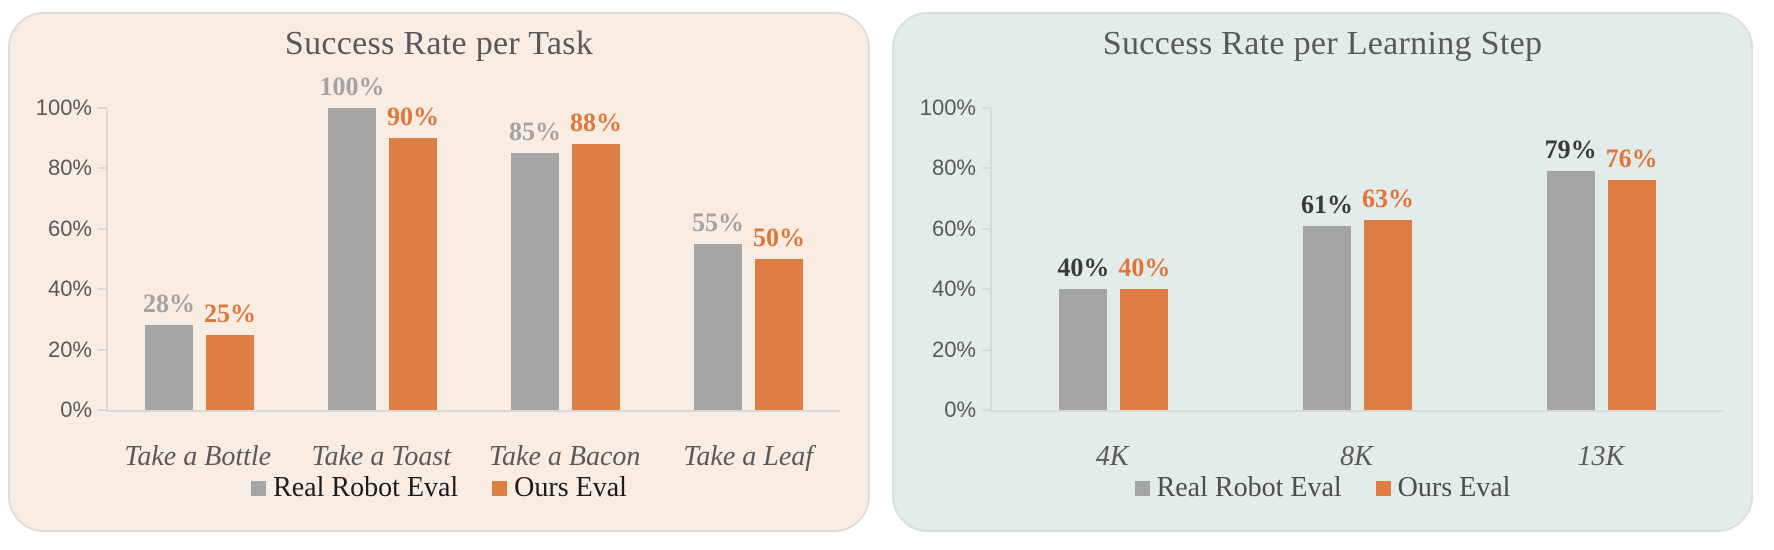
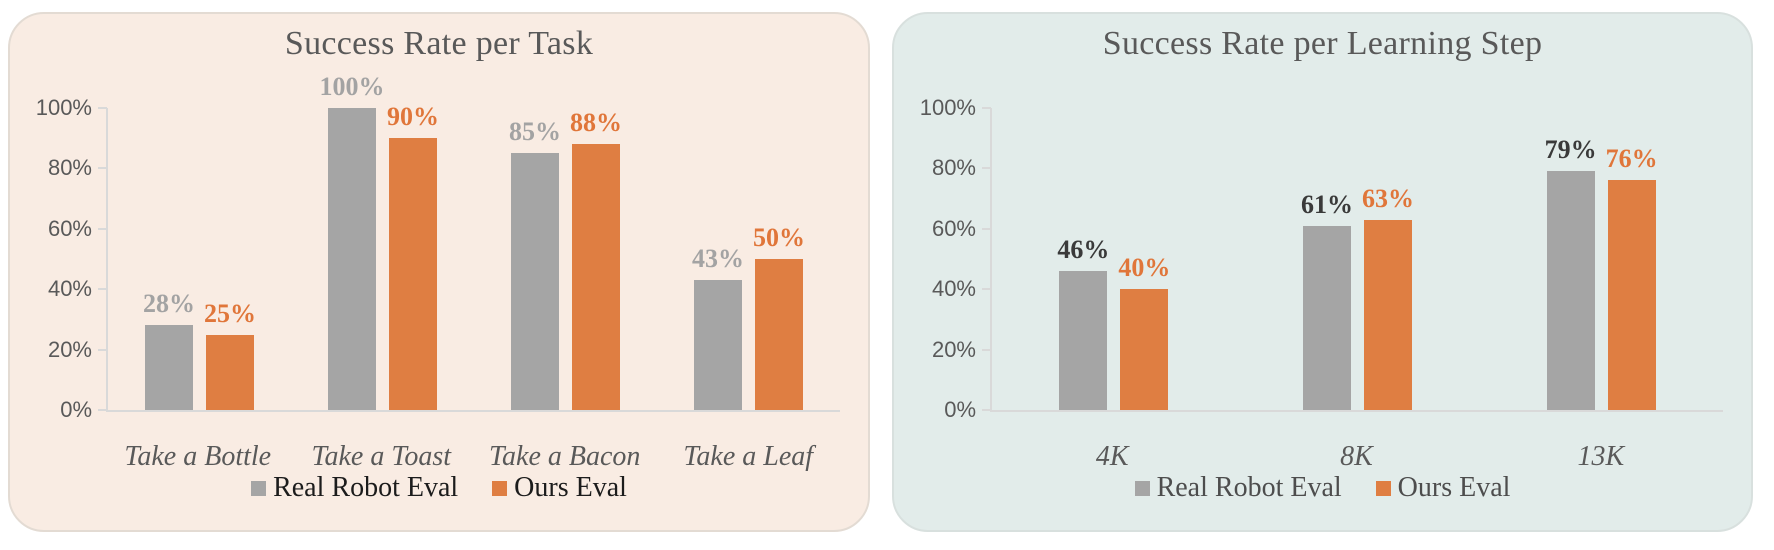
Success Rate per Task/Real Robot Eval/Take a Leaf: 55% -> 43%
Success Rate per Learning Step/Real Robot Eval/4K: 40% -> 46%
